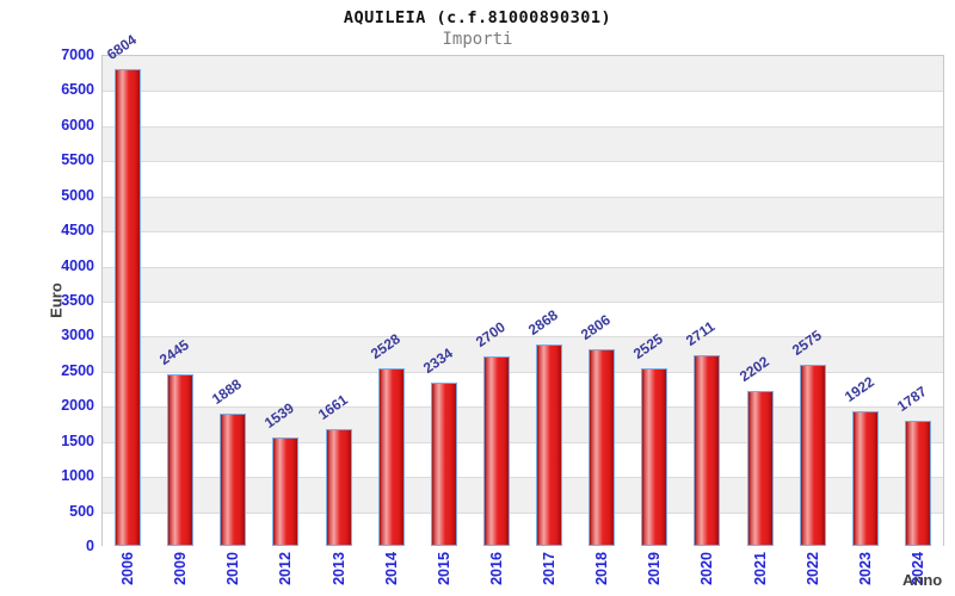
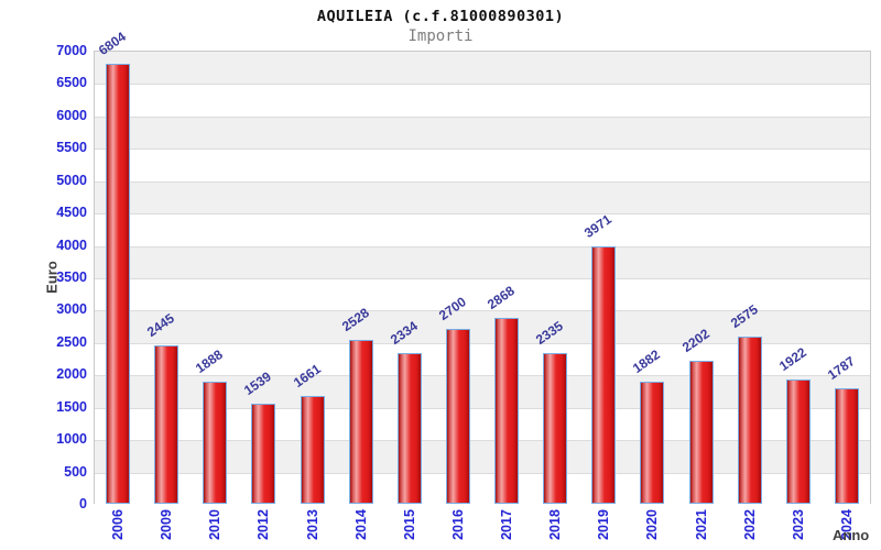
2018: 2806 -> 2335
2019: 2525 -> 3971
2020: 2711 -> 1882
